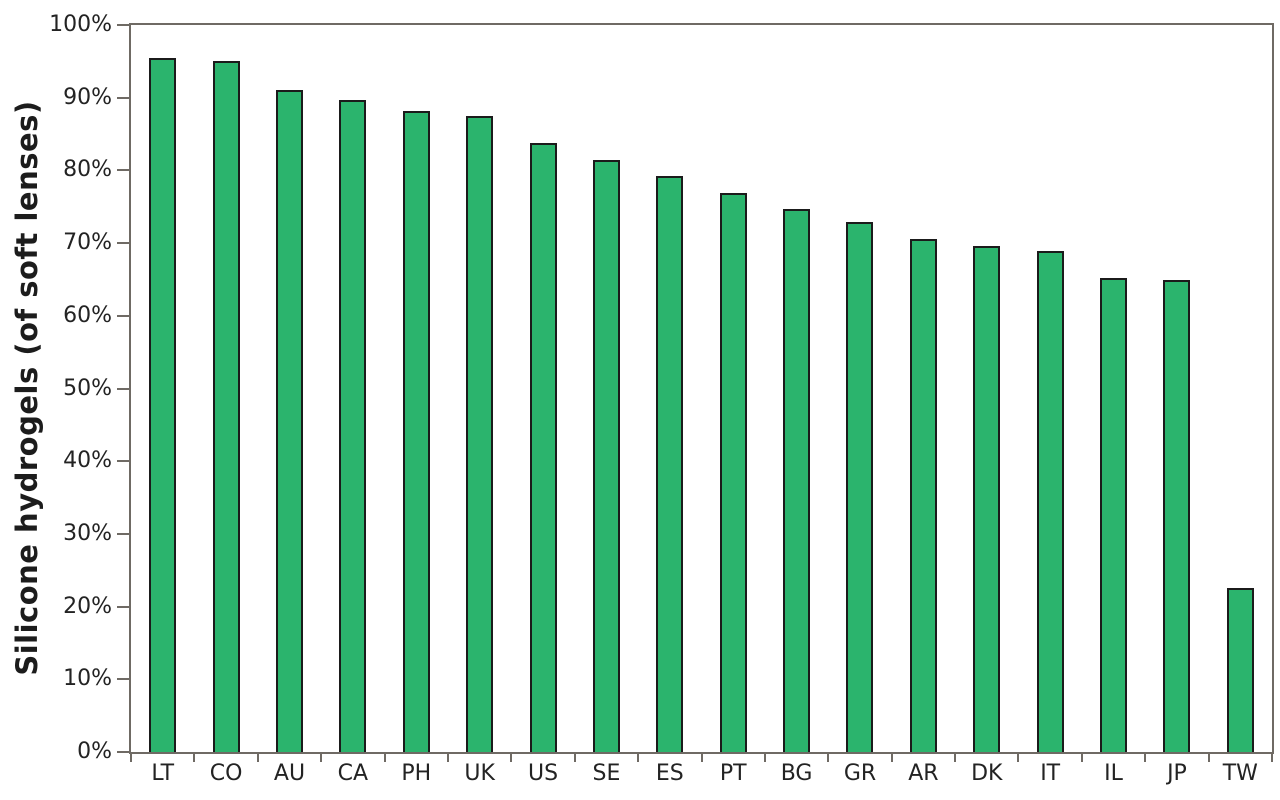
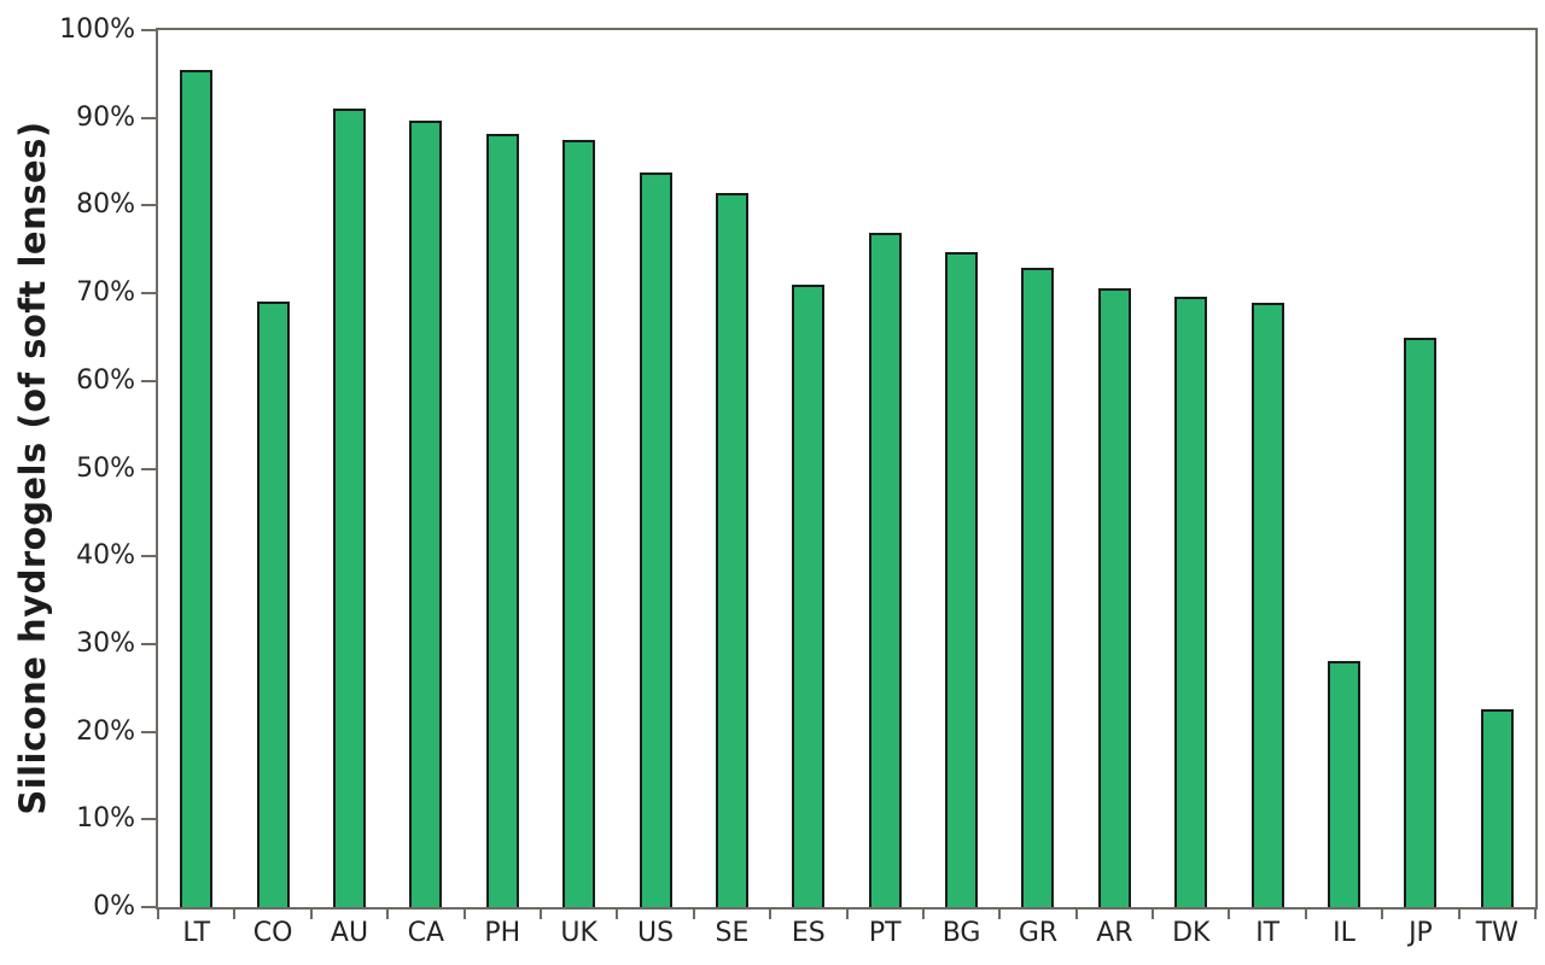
CO: 95% -> 69%
ES: 79% -> 71%
IL: 65% -> 28%
